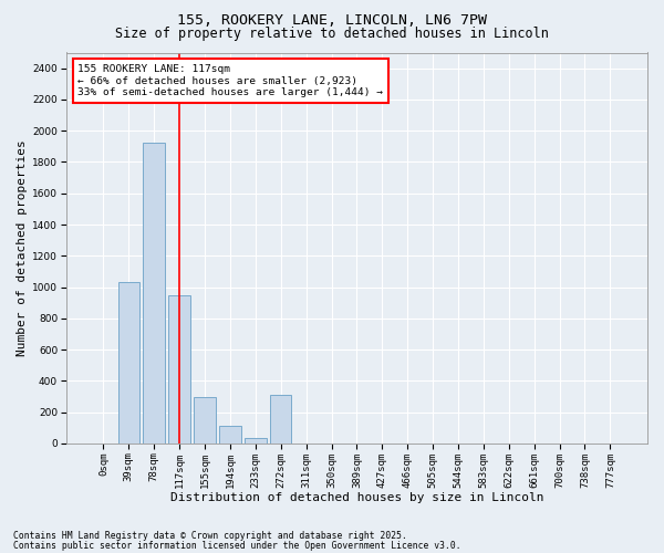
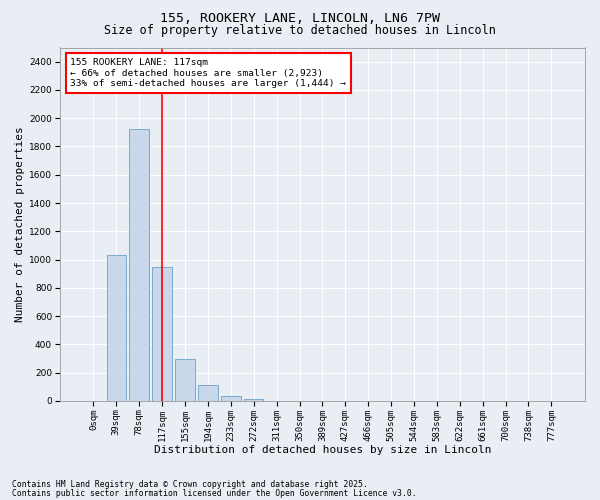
272sqm: 310 -> 10
